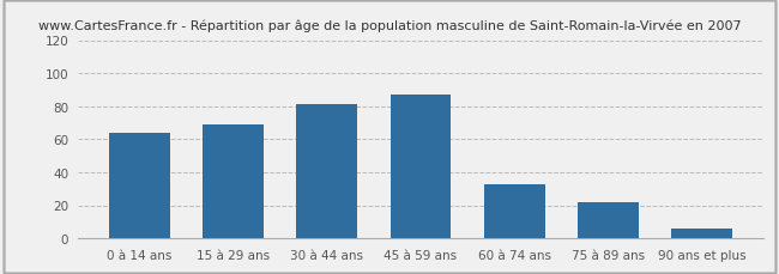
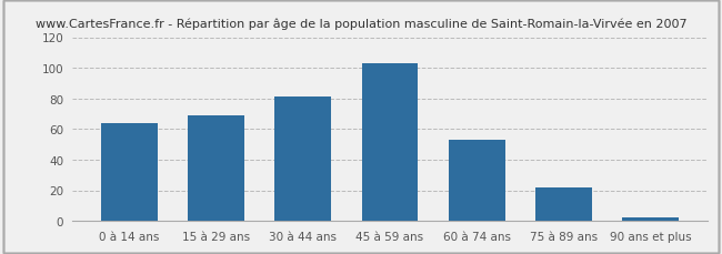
45 à 59 ans: 87 -> 103
60 à 74 ans: 33 -> 53
90 ans et plus: 6 -> 2
